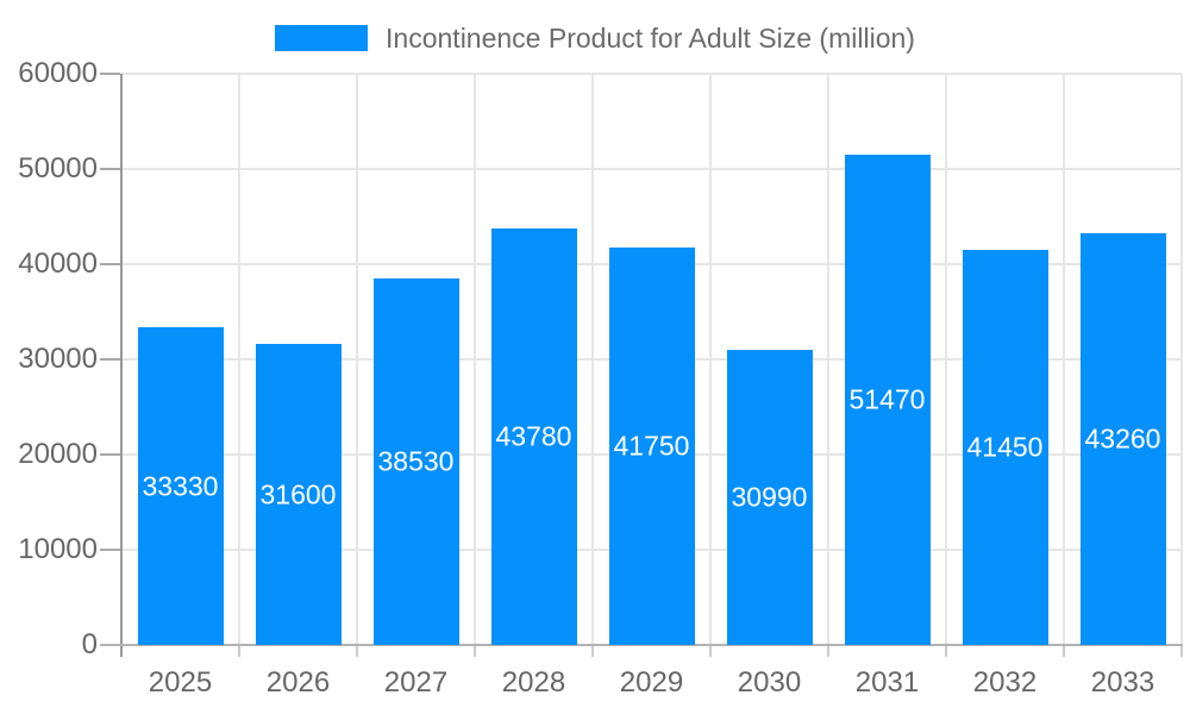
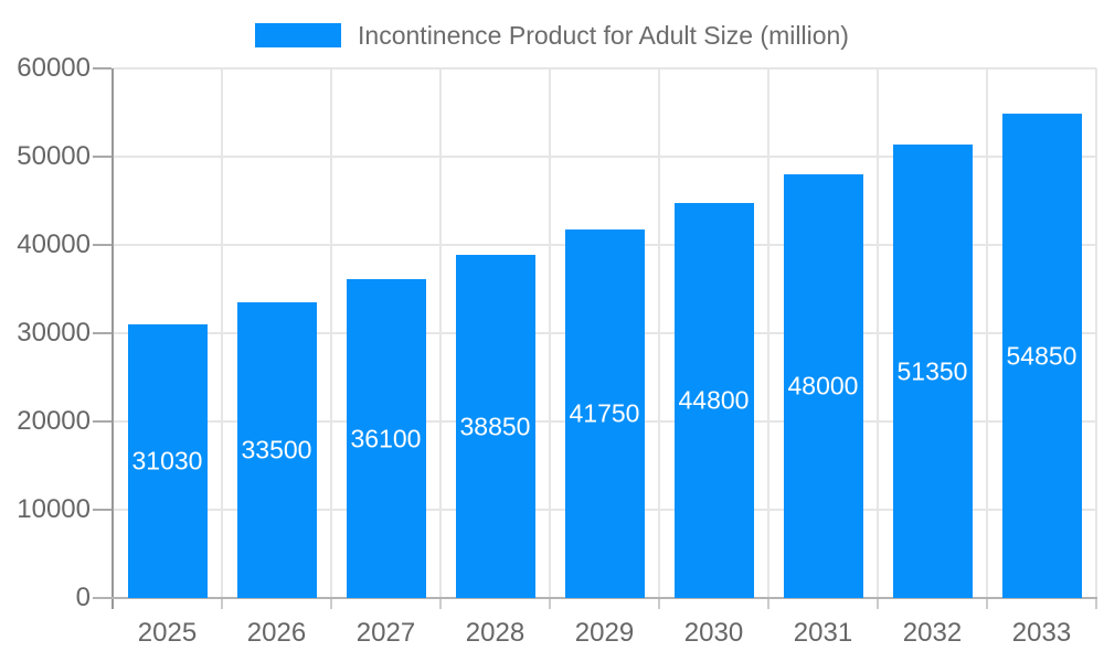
2025: 33330 -> 31030
2026: 31600 -> 33500
2027: 38530 -> 36100
2028: 43780 -> 38850
2030: 30990 -> 44800
2031: 51470 -> 48000
2032: 41450 -> 51350
2033: 43260 -> 54850
